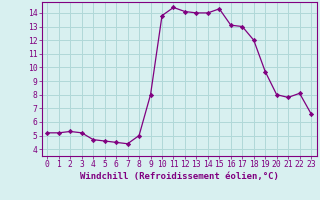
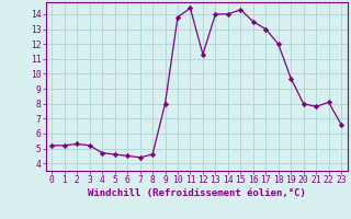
8: 5.0 -> 4.6
12: 14.1 -> 11.3
16: 13.1 -> 13.5
